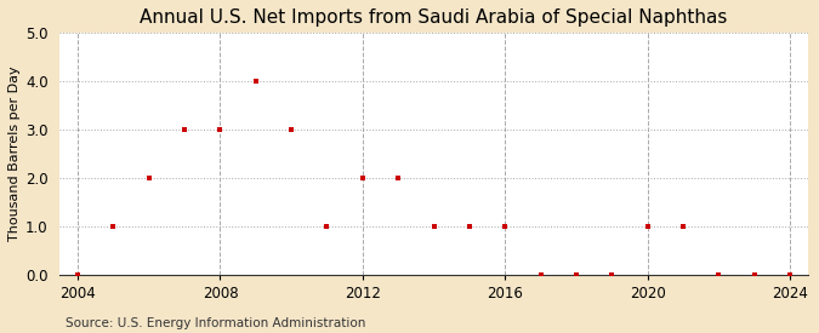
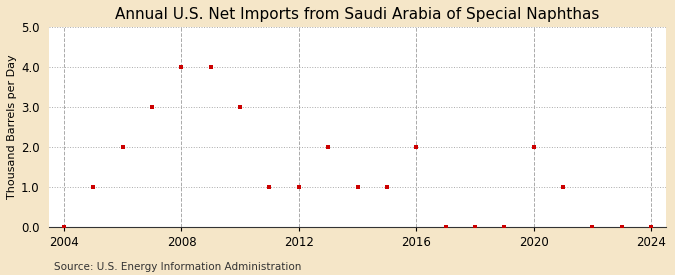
2008: 3 -> 4
2012: 2 -> 1
2016: 1 -> 2
2020: 1 -> 2
